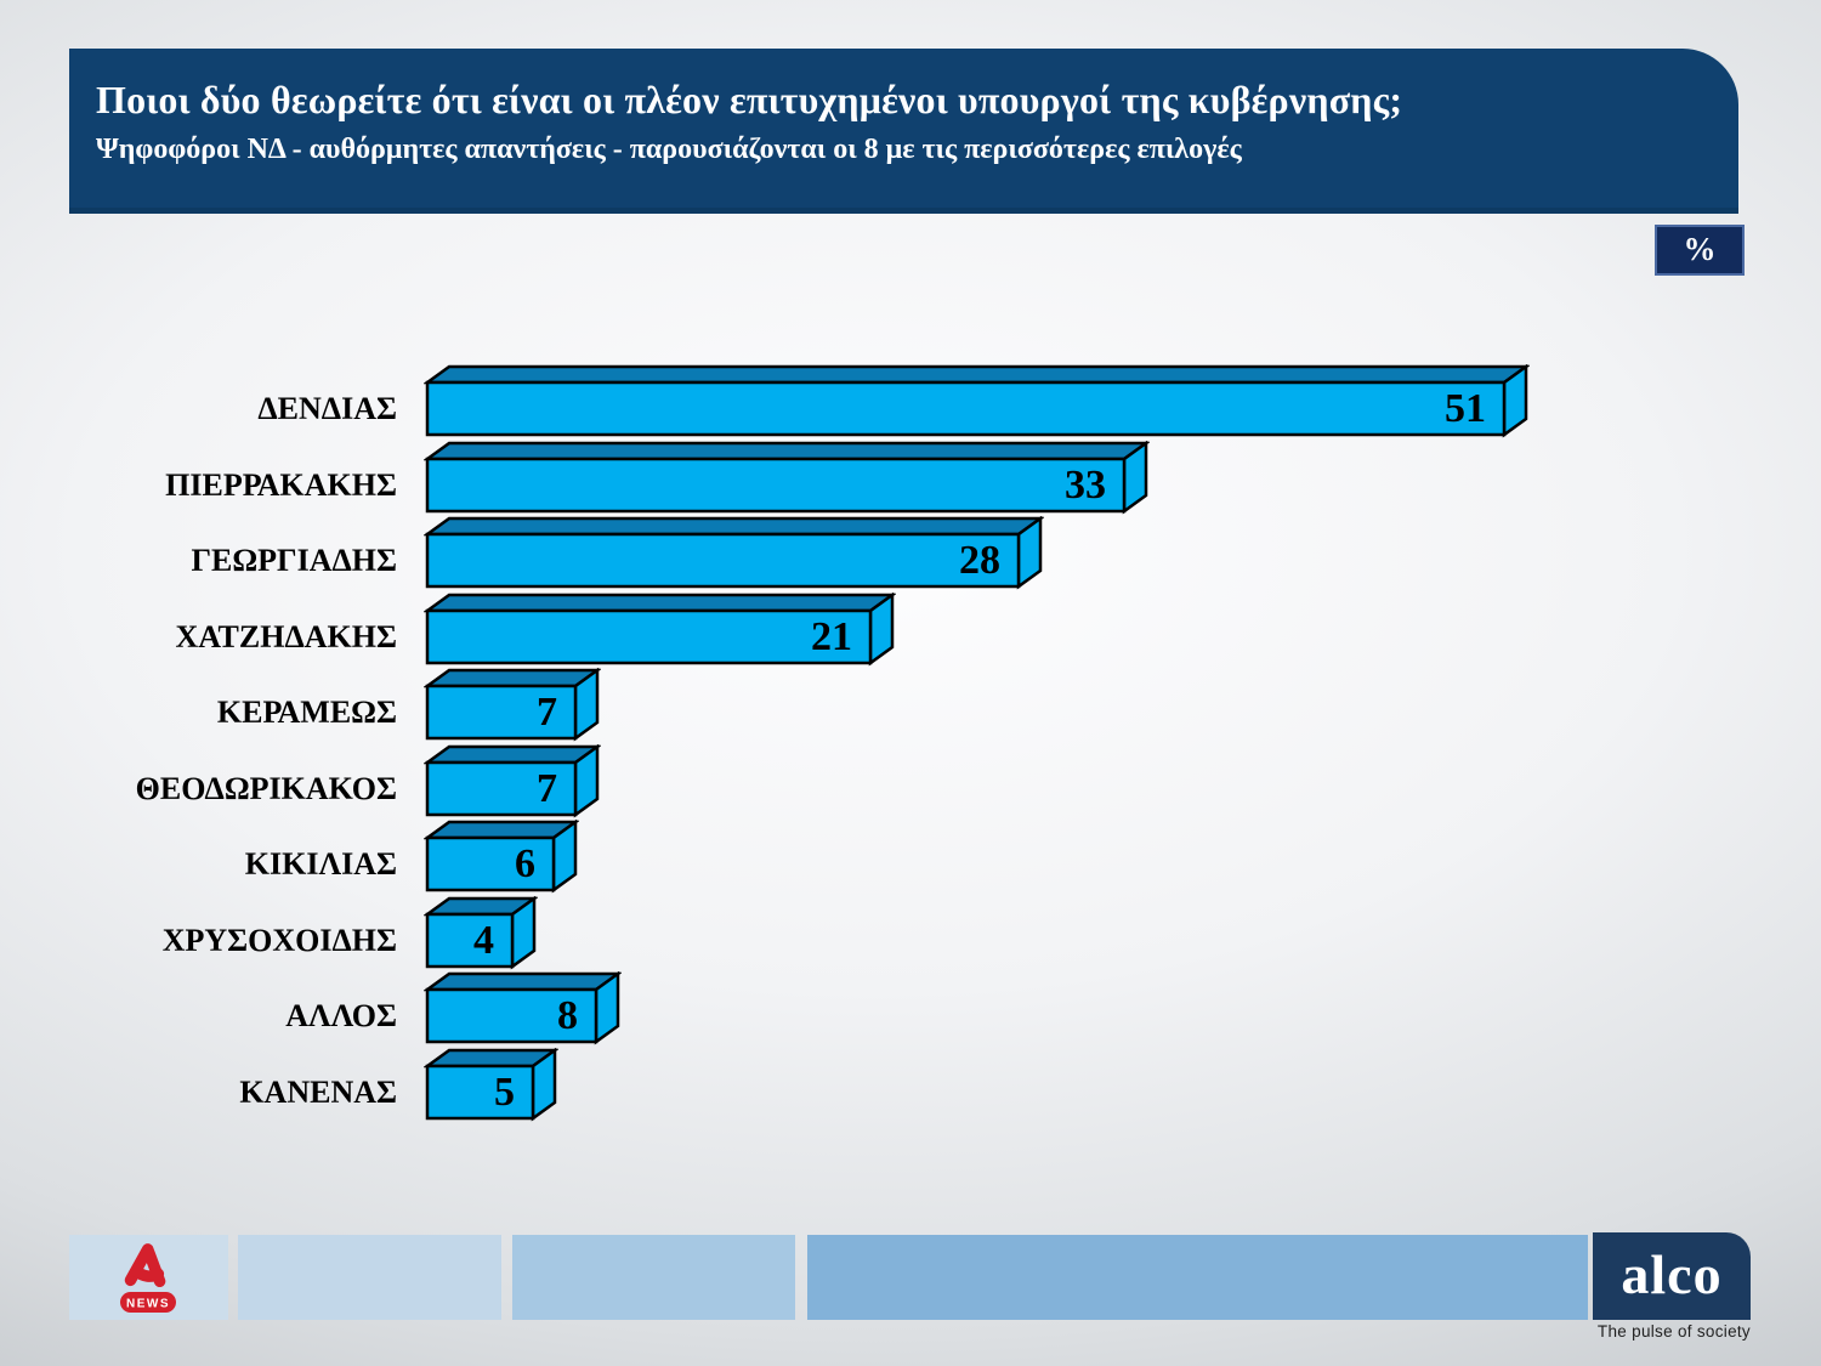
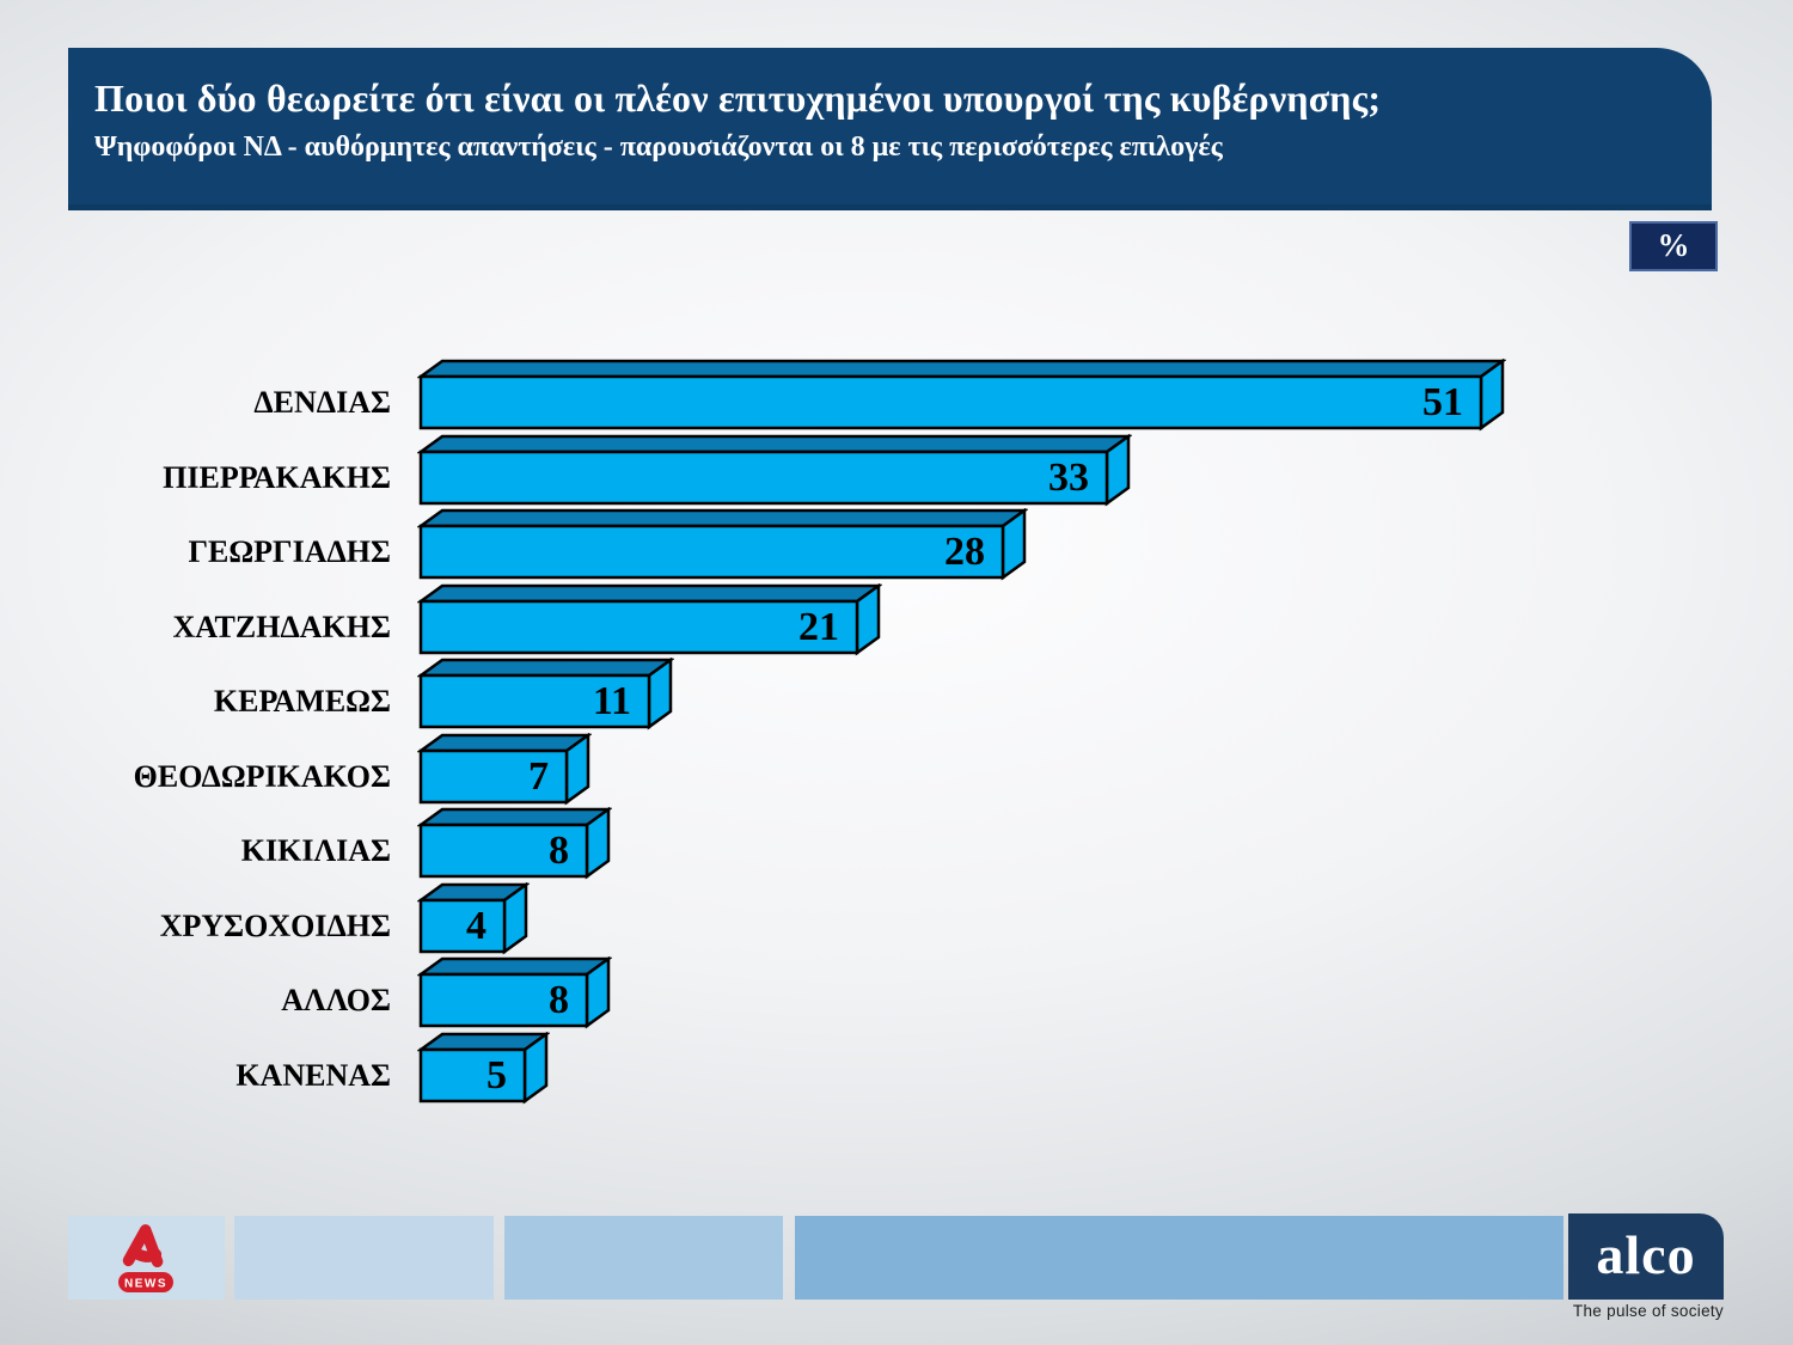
ΚΕΡΑΜΕΩΣ: 7 -> 11
ΚΙΚΙΛΙΑΣ: 6 -> 8
